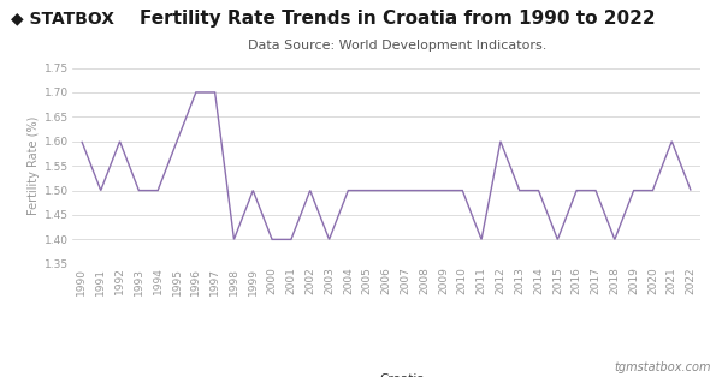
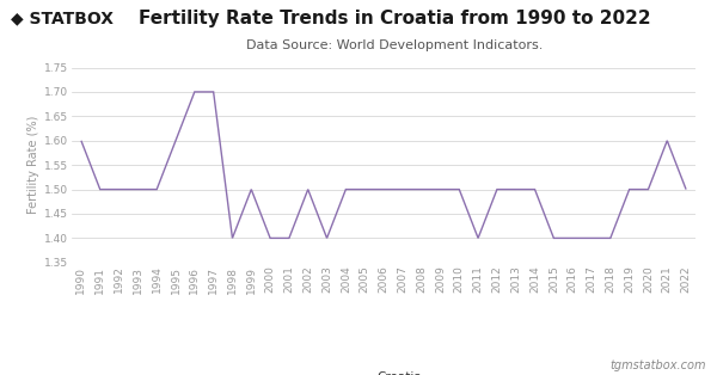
1992: 1.6 -> 1.5
2012: 1.6 -> 1.5
2016: 1.5 -> 1.4
2017: 1.5 -> 1.4
